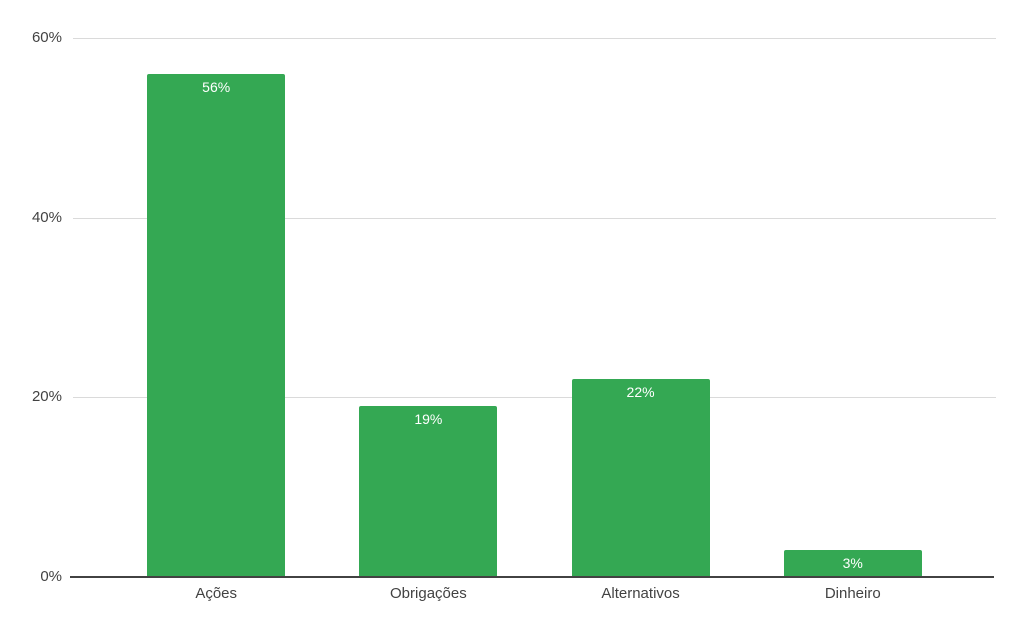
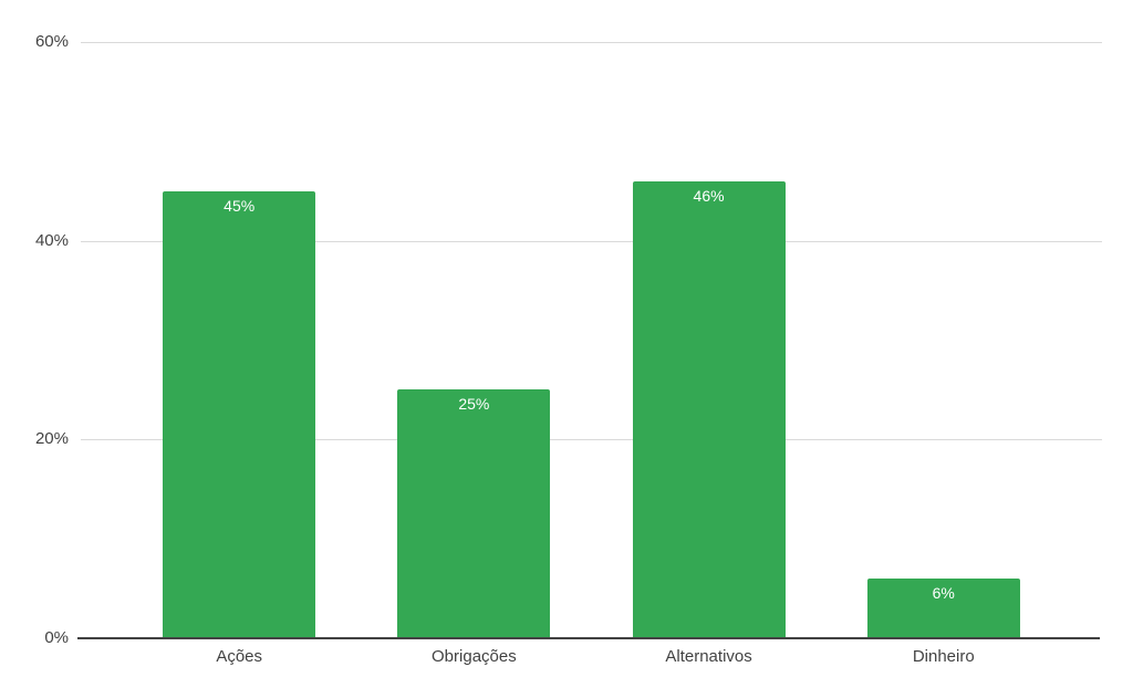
Ações: 56% -> 45%
Obrigações: 19% -> 25%
Alternativos: 22% -> 46%
Dinheiro: 3% -> 6%
